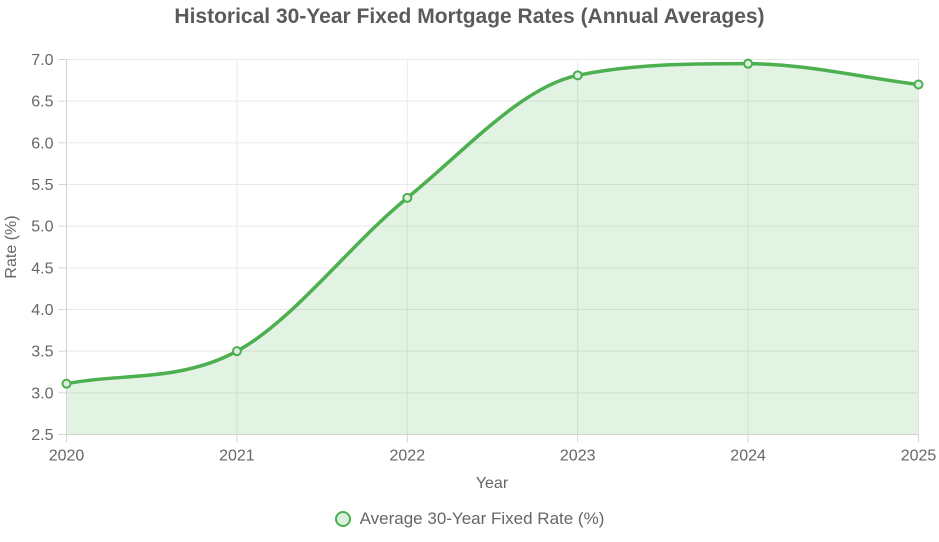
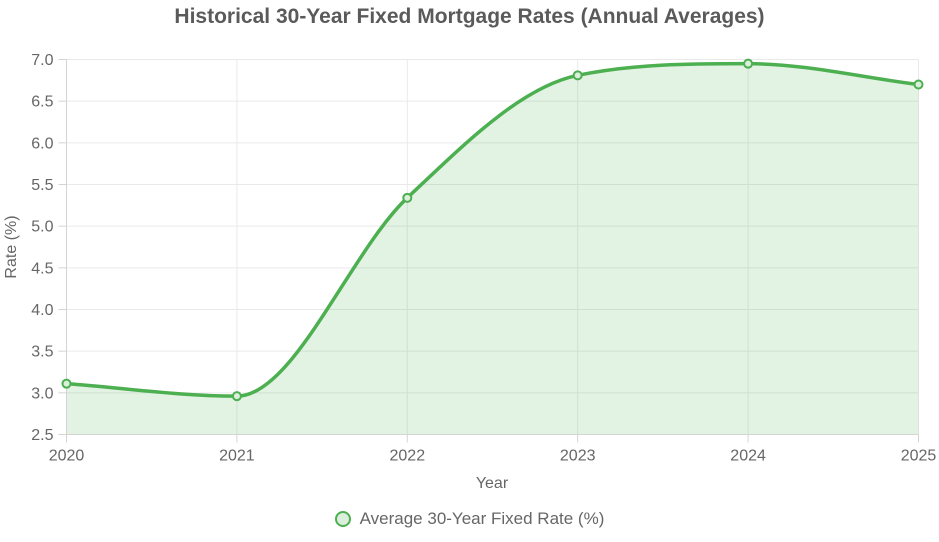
2021: 3.5 -> 3.0
